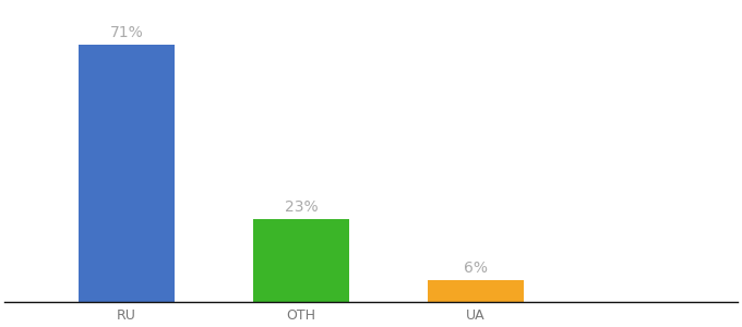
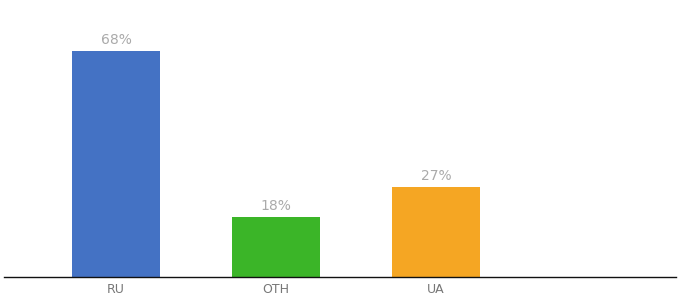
RU: 71% -> 68%
OTH: 23% -> 18%
UA: 6% -> 27%
